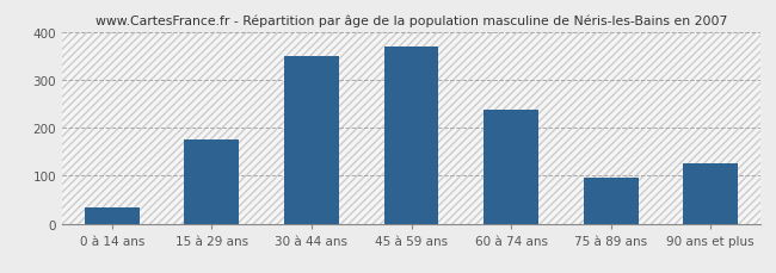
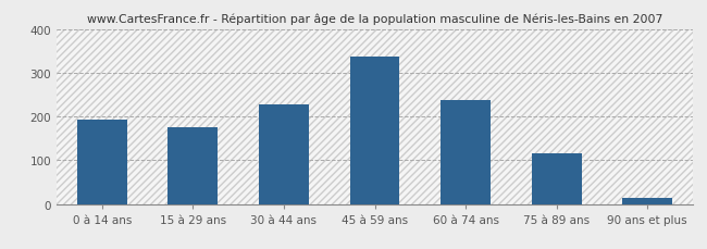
0 à 14 ans: 35 -> 193
30 à 44 ans: 350 -> 227
45 à 59 ans: 370 -> 336
75 à 89 ans: 95 -> 115
90 ans et plus: 125 -> 15
